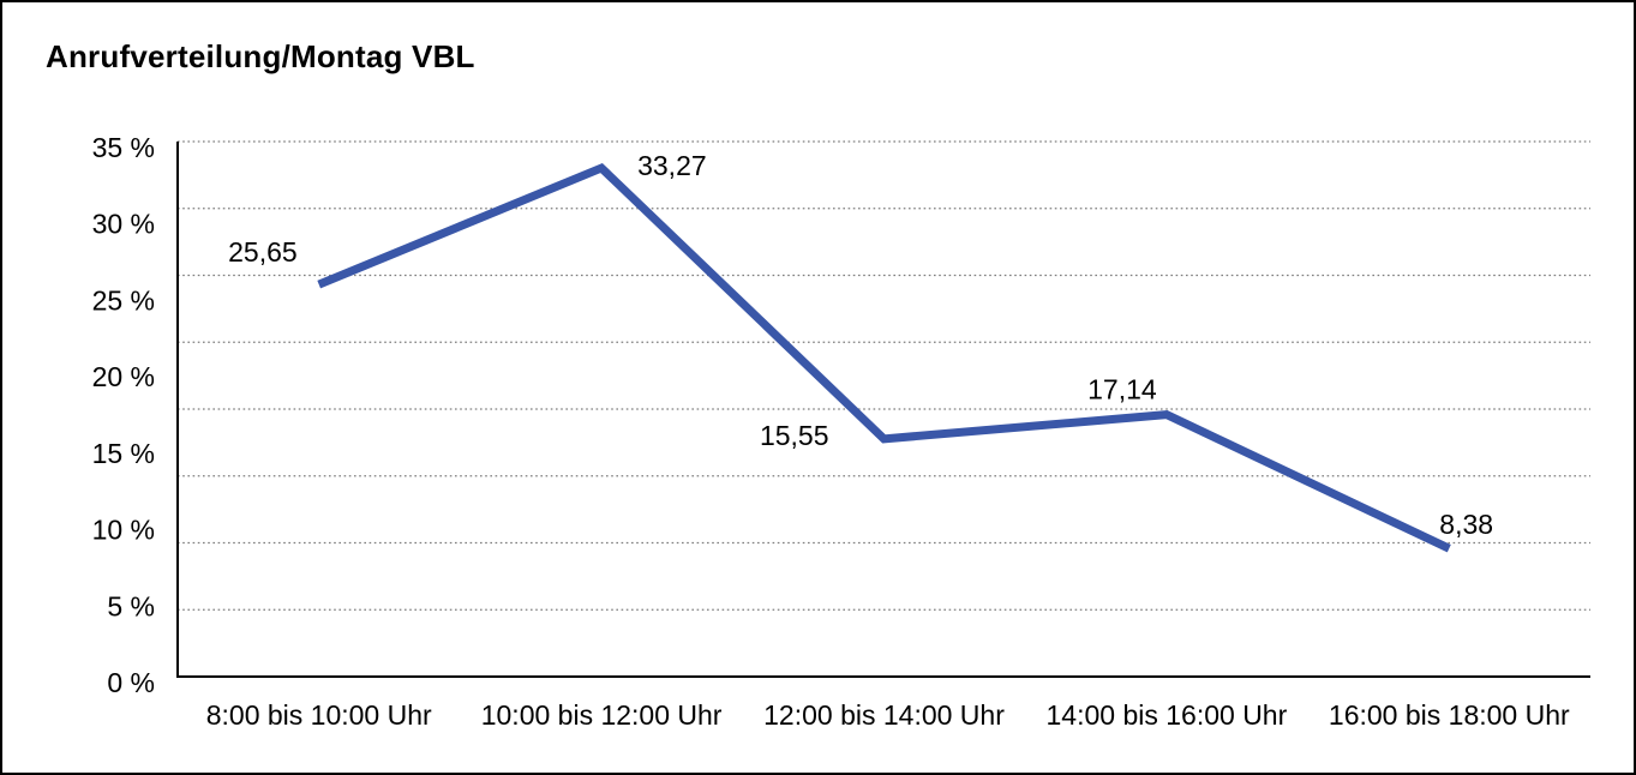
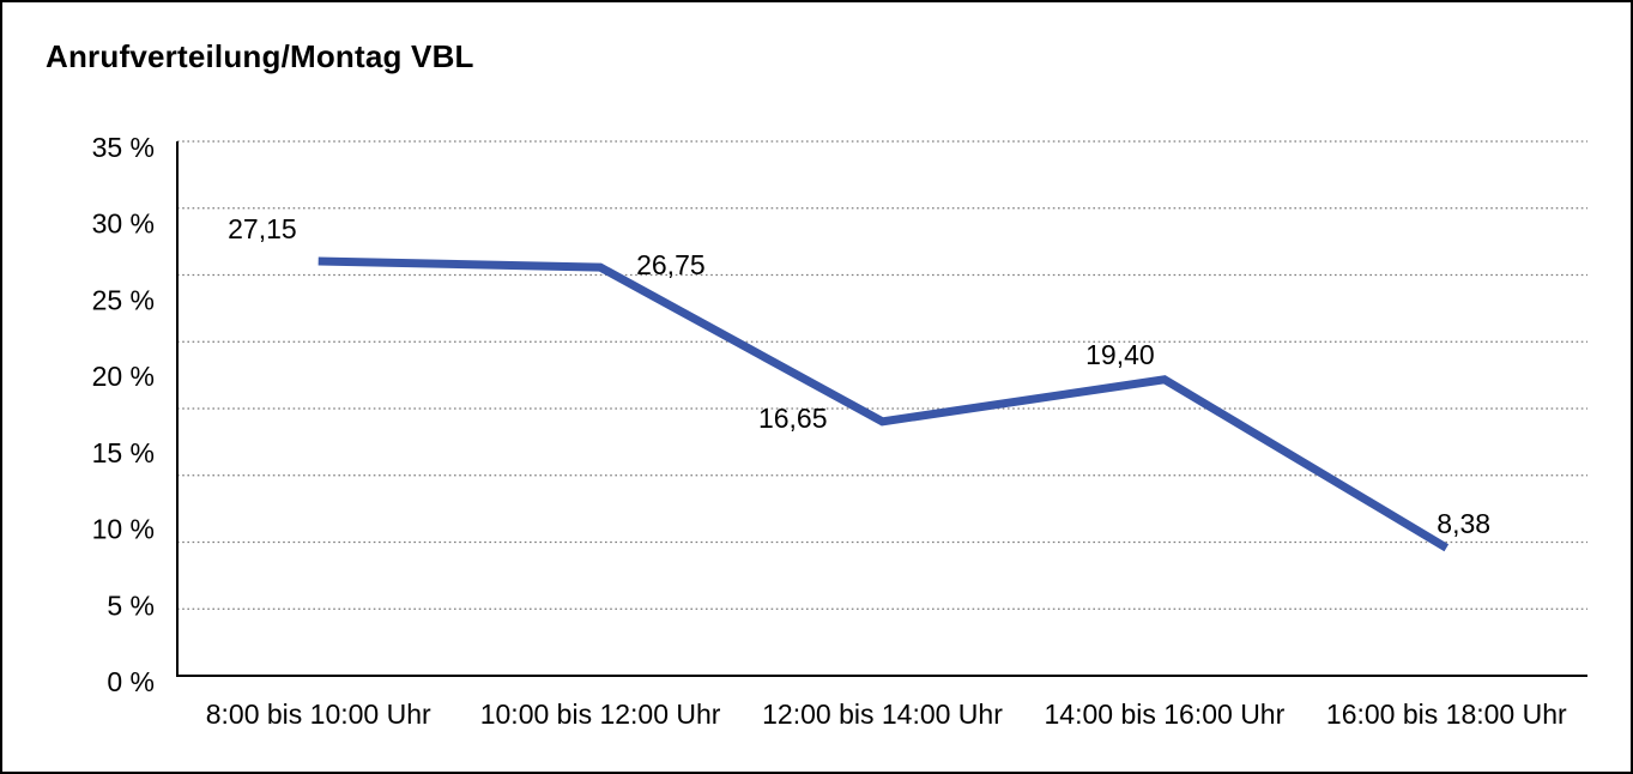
8:00 bis 10:00 Uhr: 25,65 -> 27,15
10:00 bis 12:00 Uhr: 33,27 -> 26,75
12:00 bis 14:00 Uhr: 15,55 -> 16,65
14:00 bis 16:00 Uhr: 17,14 -> 19,40
